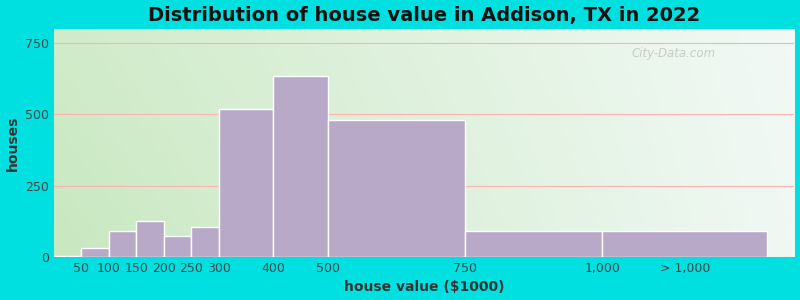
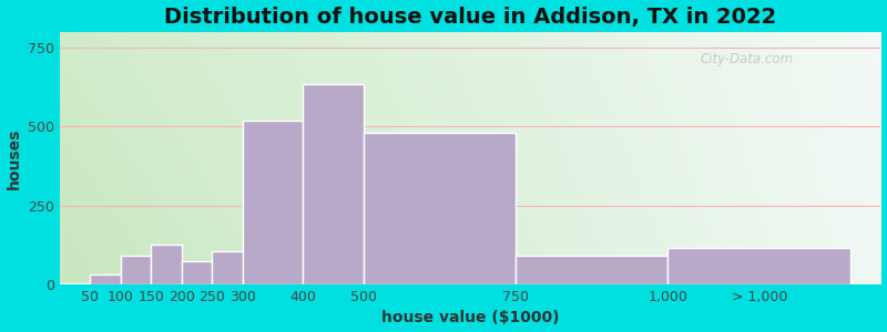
> 1,000: 90 -> 115
